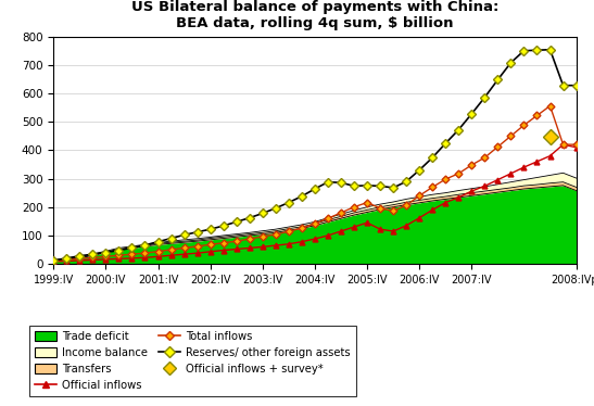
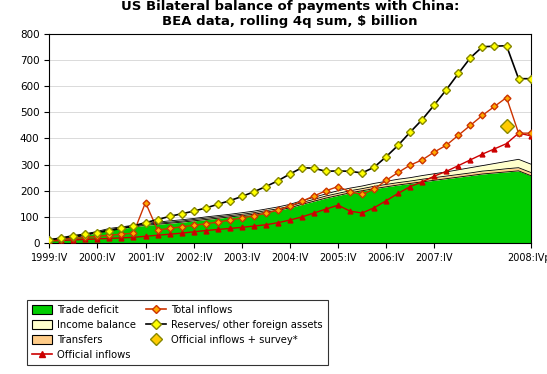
Total inflows/2001:IV: 44 -> 155
